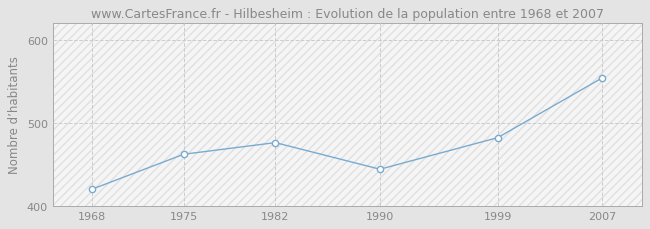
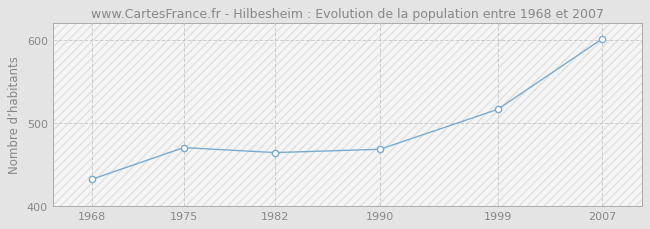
1968: 420 -> 432
1975: 462 -> 470
1982: 476 -> 464
1990: 444 -> 468
1999: 482 -> 516
2007: 554 -> 601
